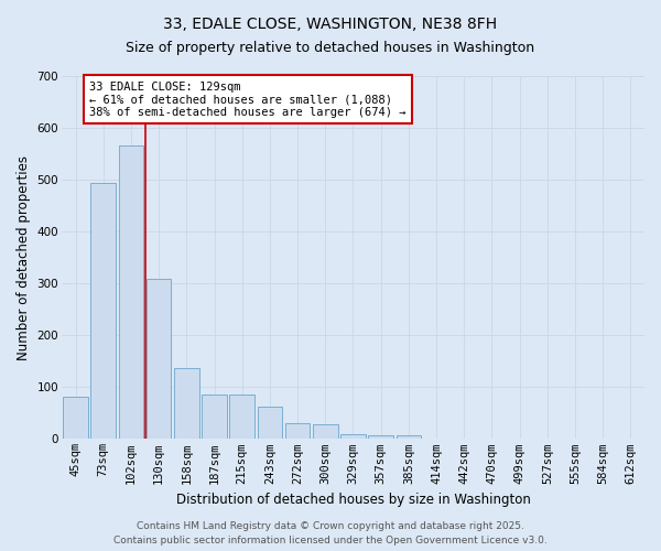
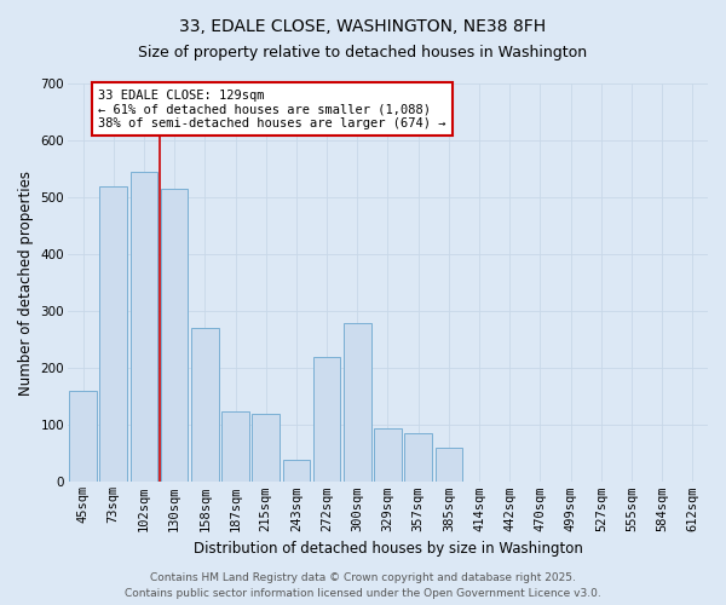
45sqm: 82 -> 160
73sqm: 494 -> 520
102sqm: 567 -> 545
130sqm: 308 -> 515
158sqm: 137 -> 270
187sqm: 85 -> 125
215sqm: 85 -> 120
243sqm: 63 -> 40
272sqm: 30 -> 220
300sqm: 28 -> 280
329sqm: 10 -> 95
357sqm: 8 -> 85
385sqm: 8 -> 60
